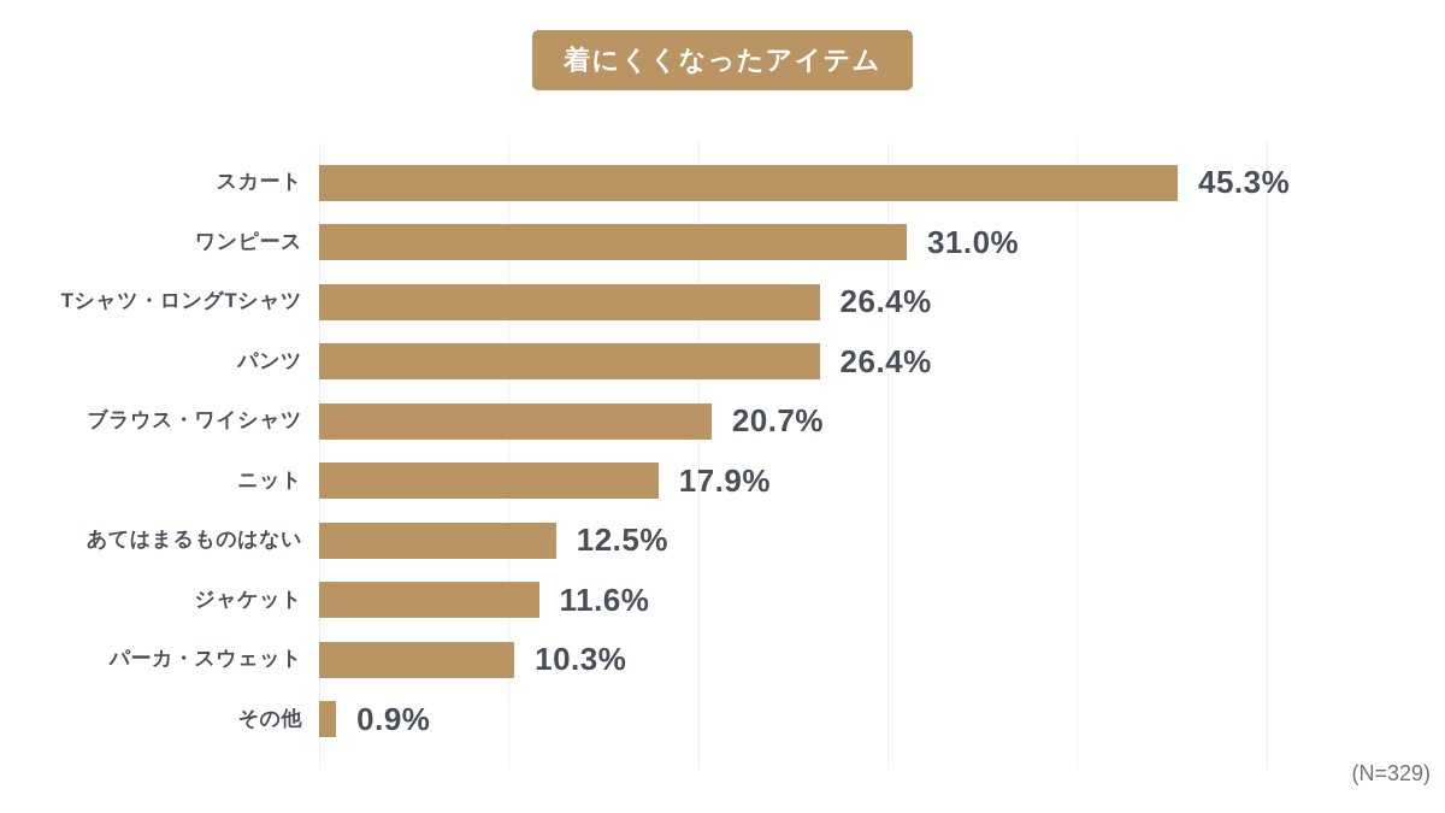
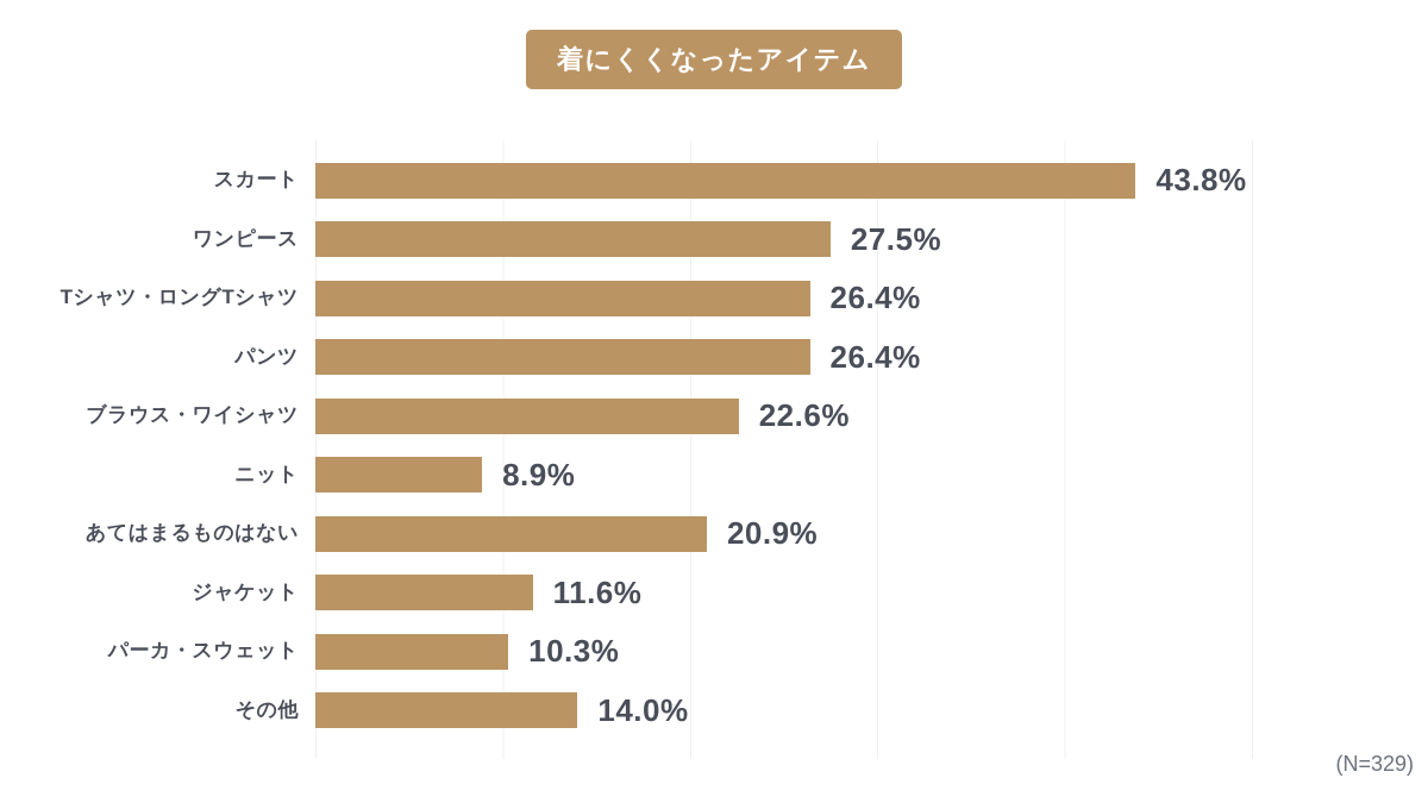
スカート: 45.3% -> 43.8%
ワンピース: 31.0% -> 27.5%
ブラウス・ワイシャツ: 20.7% -> 22.6%
ニット: 17.9% -> 8.9%
あてはまるものはない: 12.5% -> 20.9%
その他: 0.9% -> 14.0%
